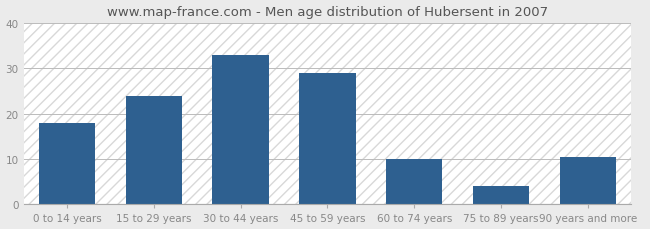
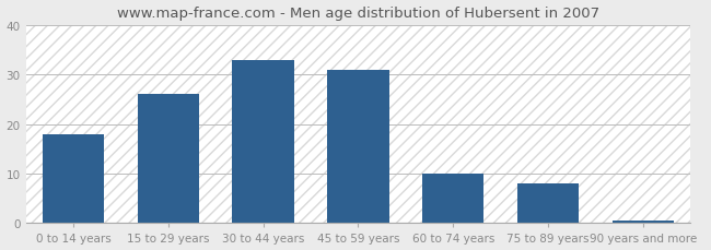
15 to 29 years: 24.0 -> 26.0
45 to 59 years: 29.0 -> 31.0
75 to 89 years: 4.0 -> 8.0
90 years and more: 10.5 -> 0.5
